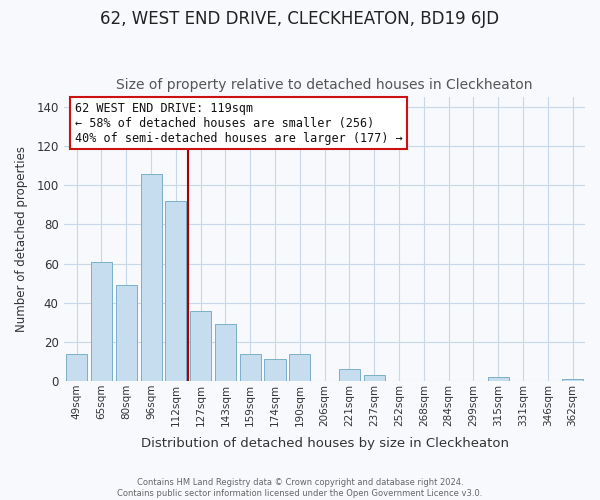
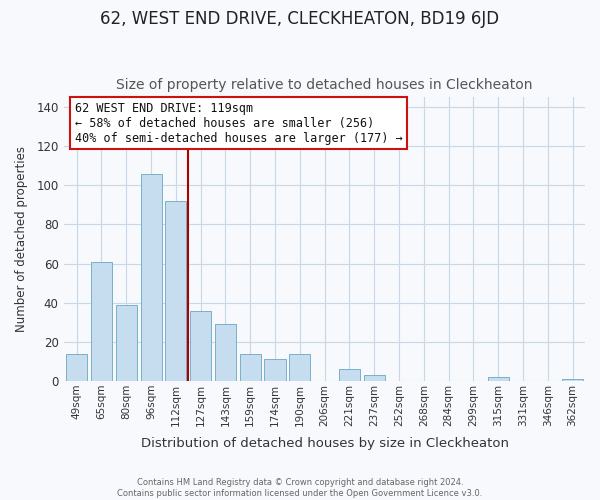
80sqm: 49 -> 39
